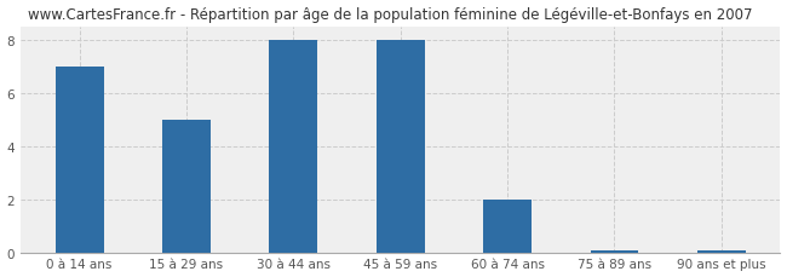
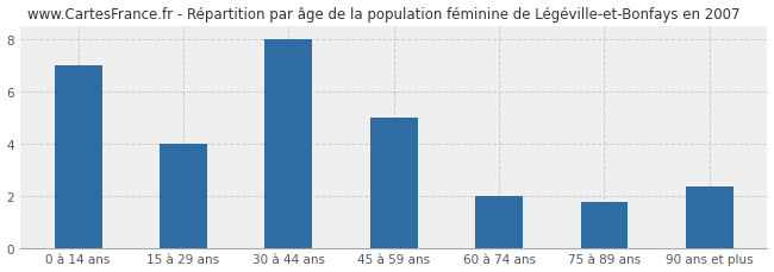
15 à 29 ans: 5.00 -> 4.00
45 à 59 ans: 8.00 -> 5.00
75 à 89 ans: 0.07 -> 1.75
90 ans et plus: 0.07 -> 2.35
